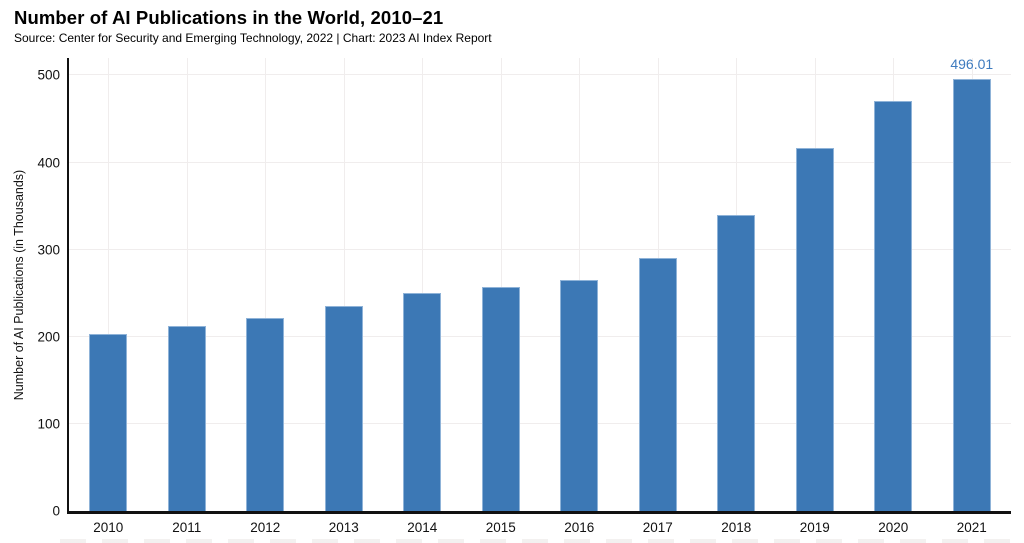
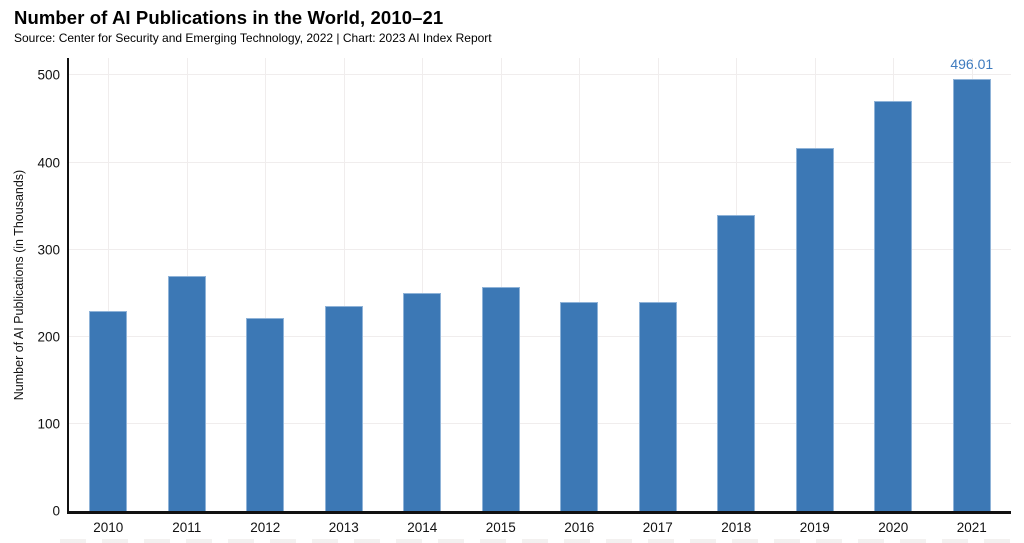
2010: 200 -> 230
2011: 210 -> 270
2016: 260 -> 240
2017: 290 -> 240
